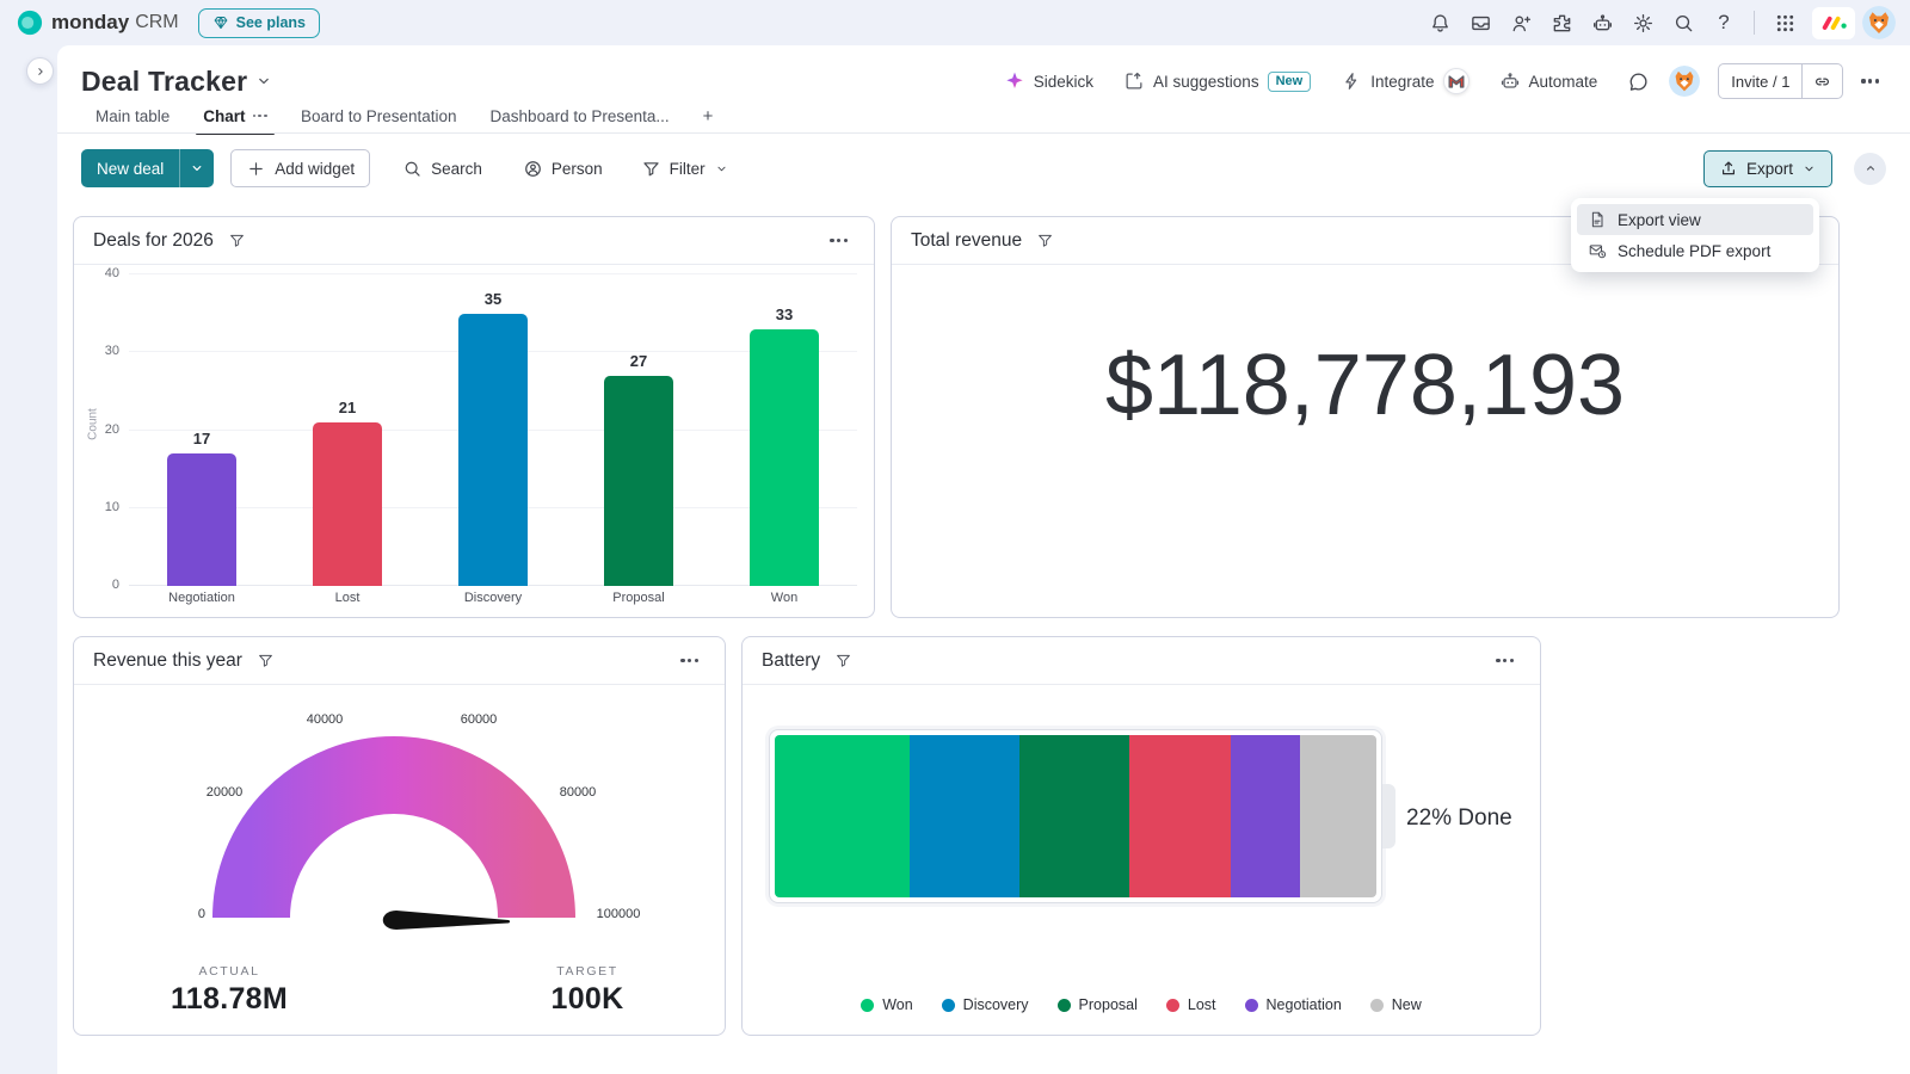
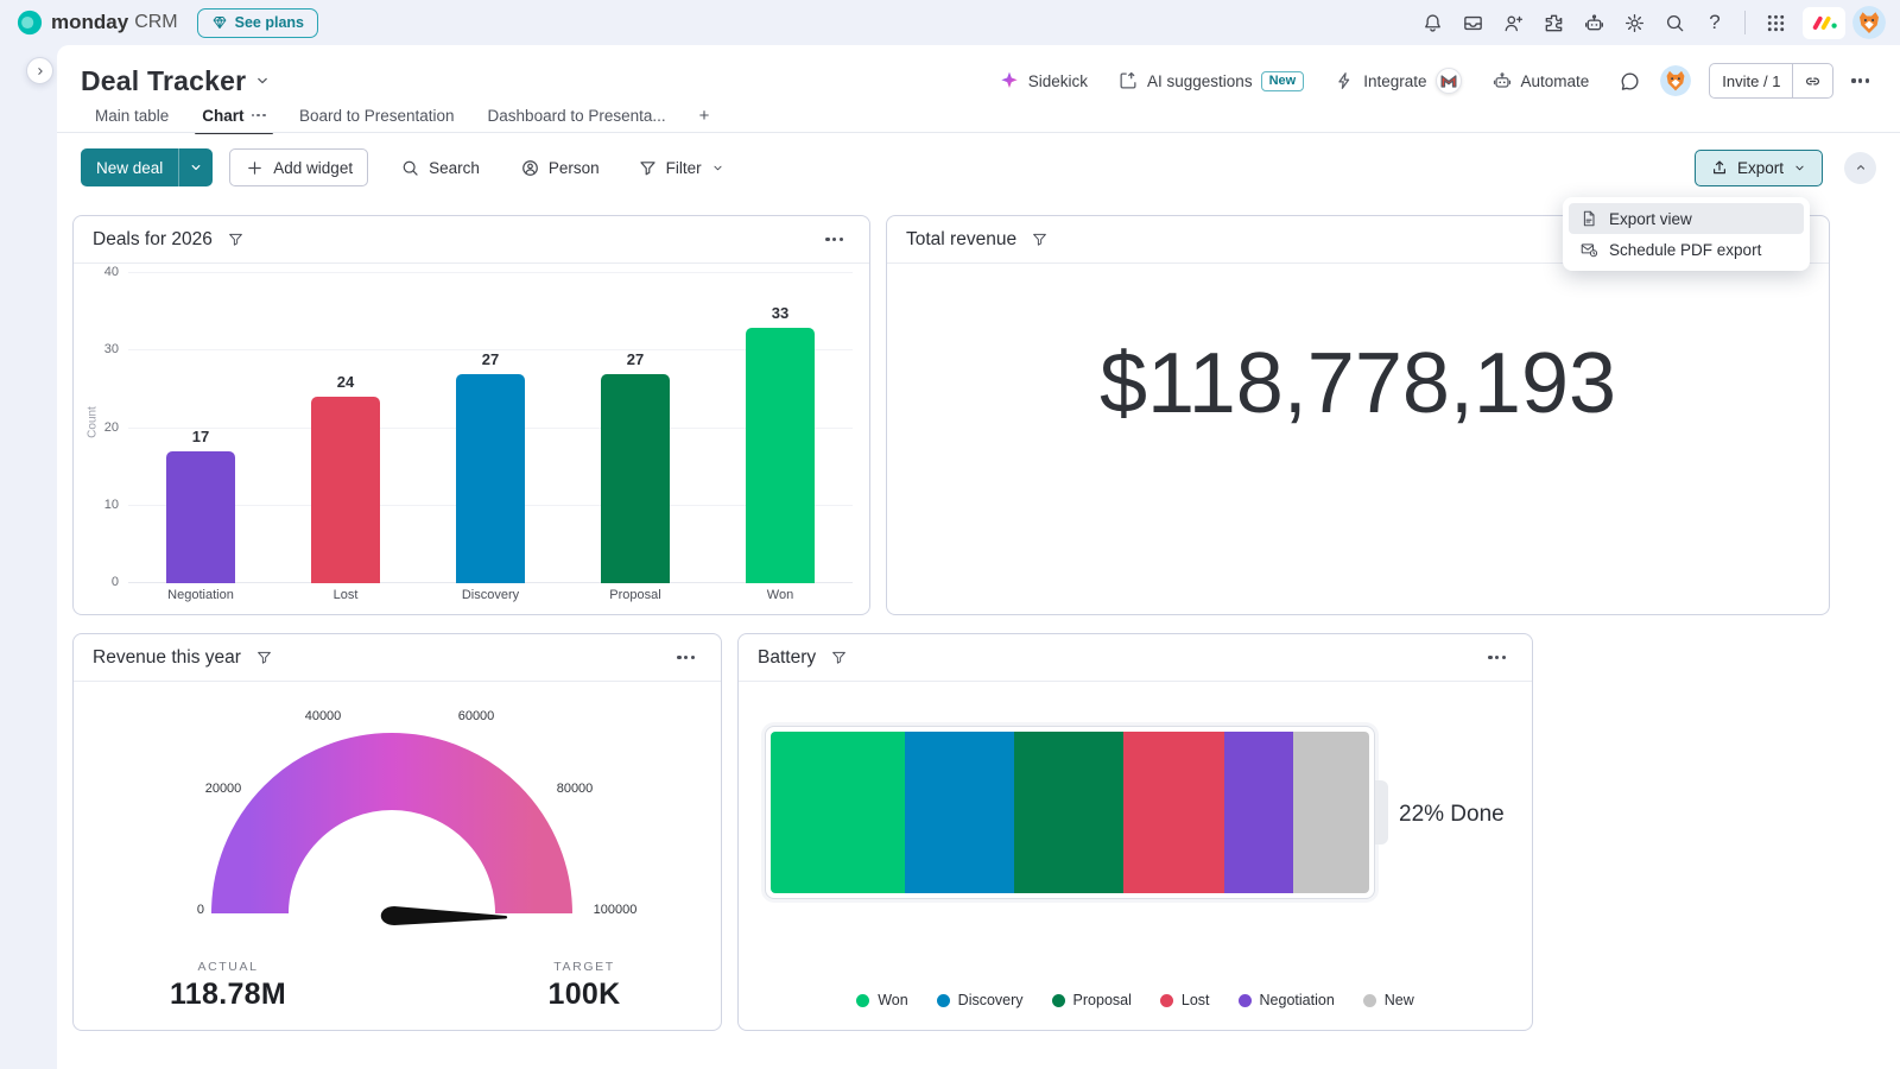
Deals for 2026/Lost: 21 -> 24
Deals for 2026/Discovery: 35 -> 27
